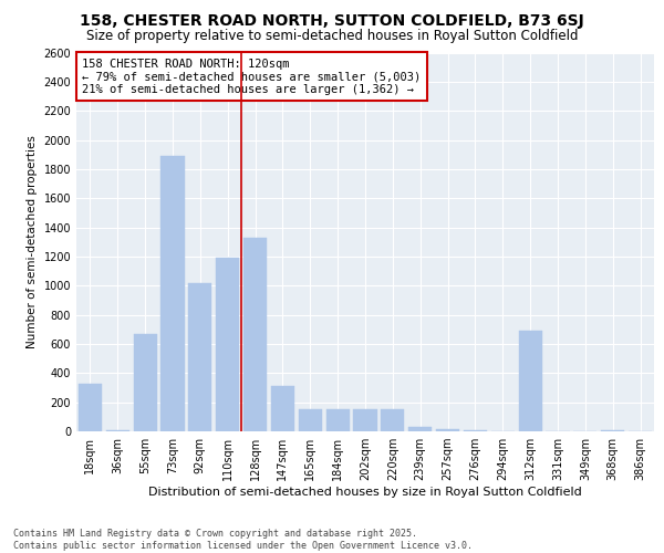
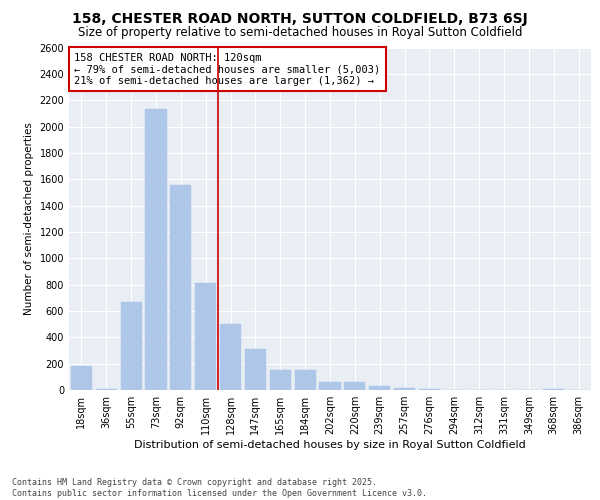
18sqm: 330 -> 180
73sqm: 1890 -> 2130
92sqm: 1020 -> 1560
110sqm: 1190 -> 810
128sqm: 1330 -> 500
202sqm: 150 -> 60
220sqm: 150 -> 60
312sqm: 690 -> 0
